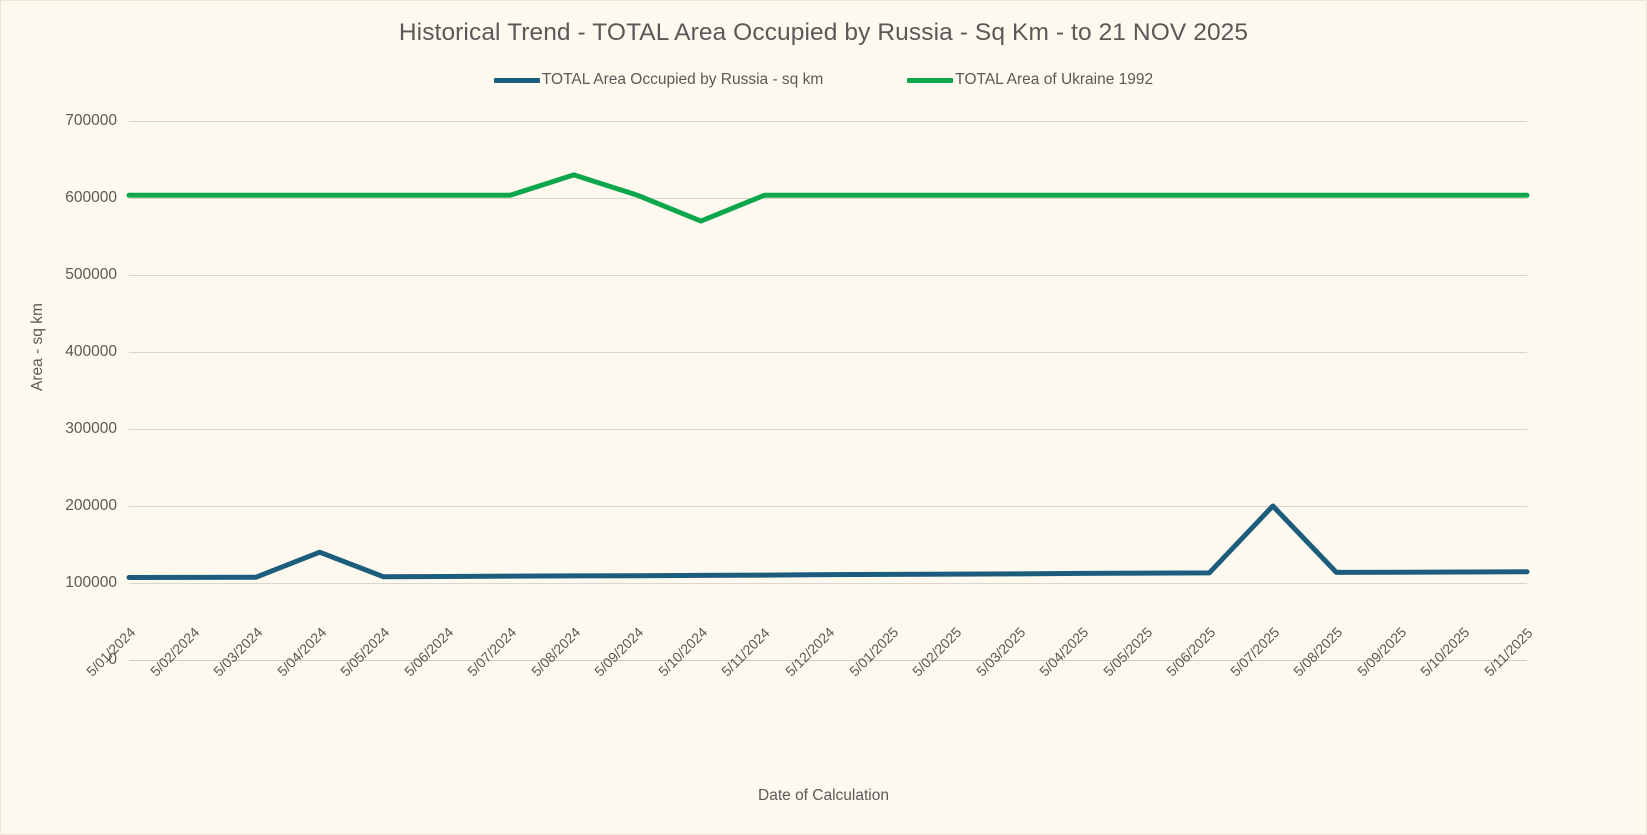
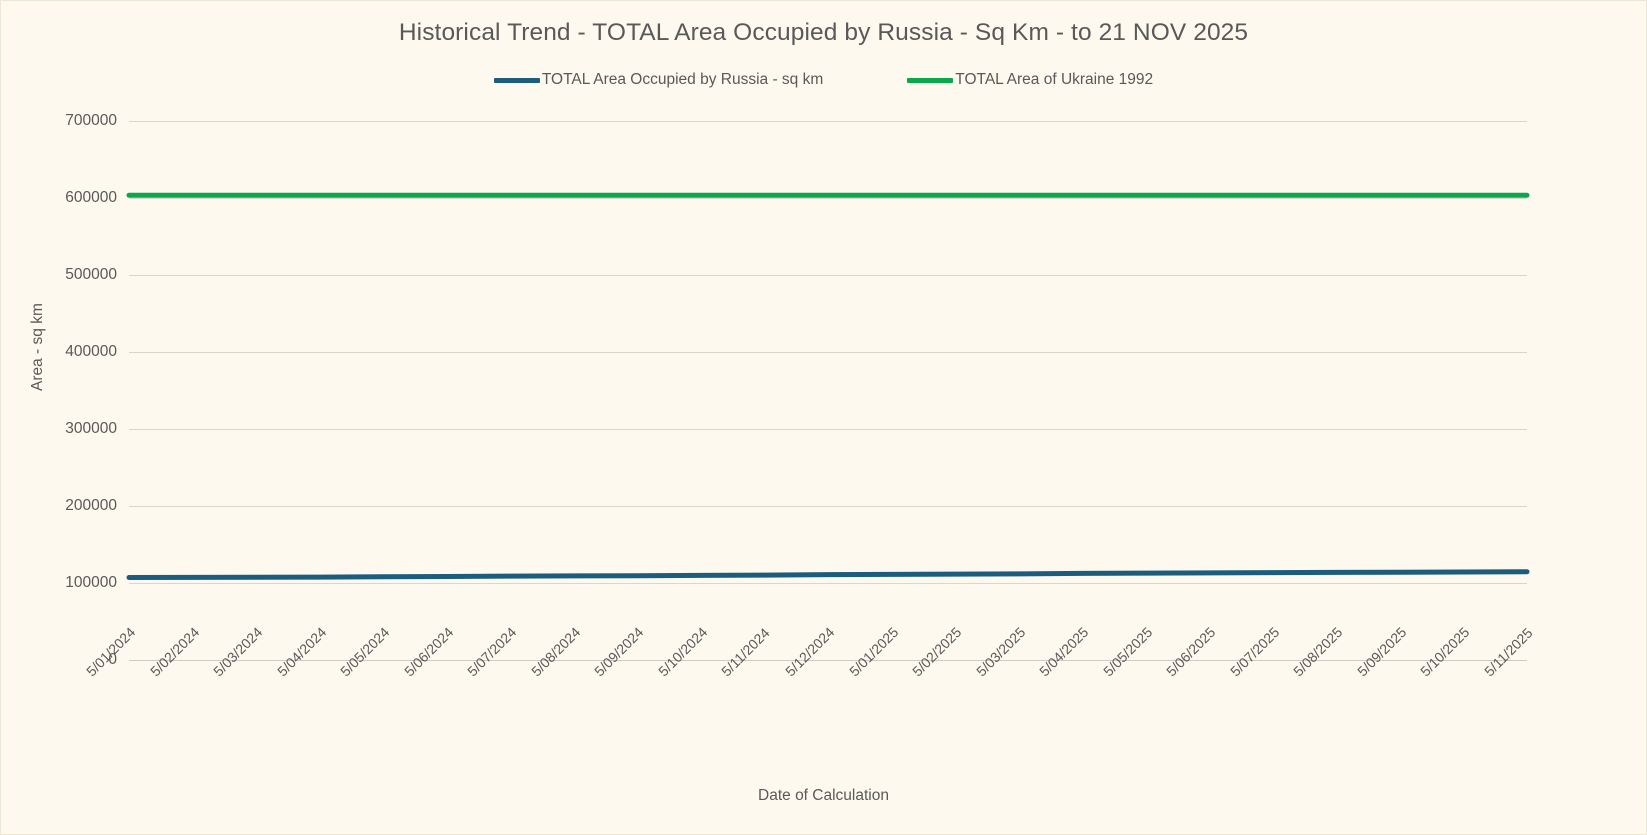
TOTAL Area Occupied by Russia - sq km/5/04/2024: 140000 -> 110000
TOTAL Area of Ukraine 1992/5/08/2024: 630000 -> 600000
TOTAL Area of Ukraine 1992/5/10/2024: 570000 -> 600000
TOTAL Area Occupied by Russia - sq km/5/07/2025: 200000 -> 110000
